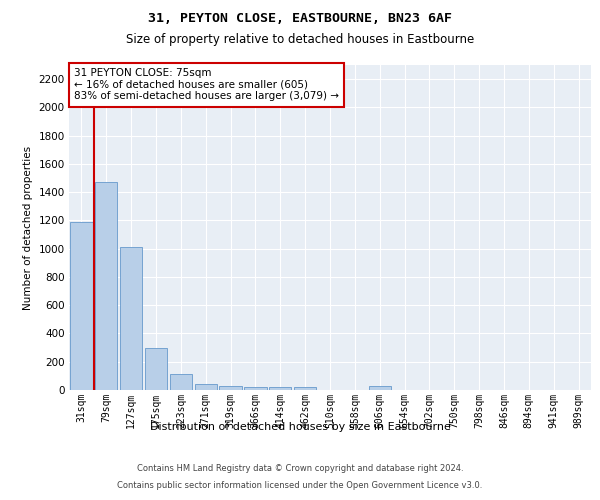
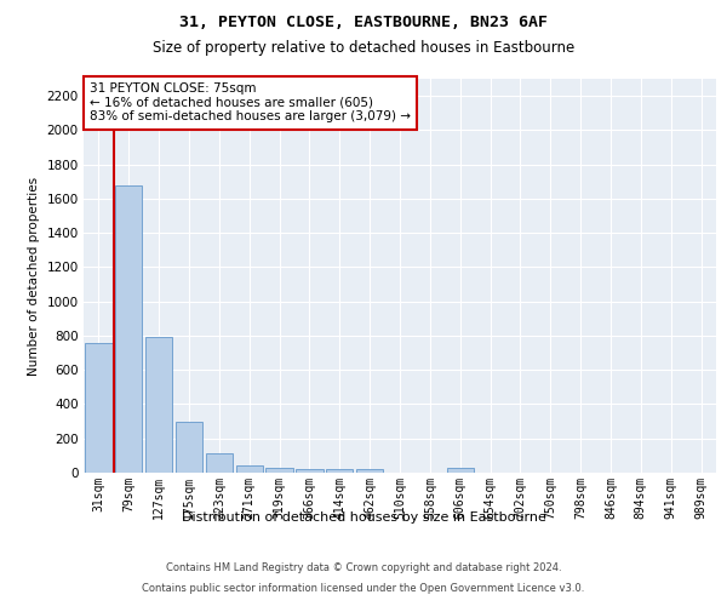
31sqm: 1190 -> 760
79sqm: 1470 -> 1680
127sqm: 1010 -> 790
